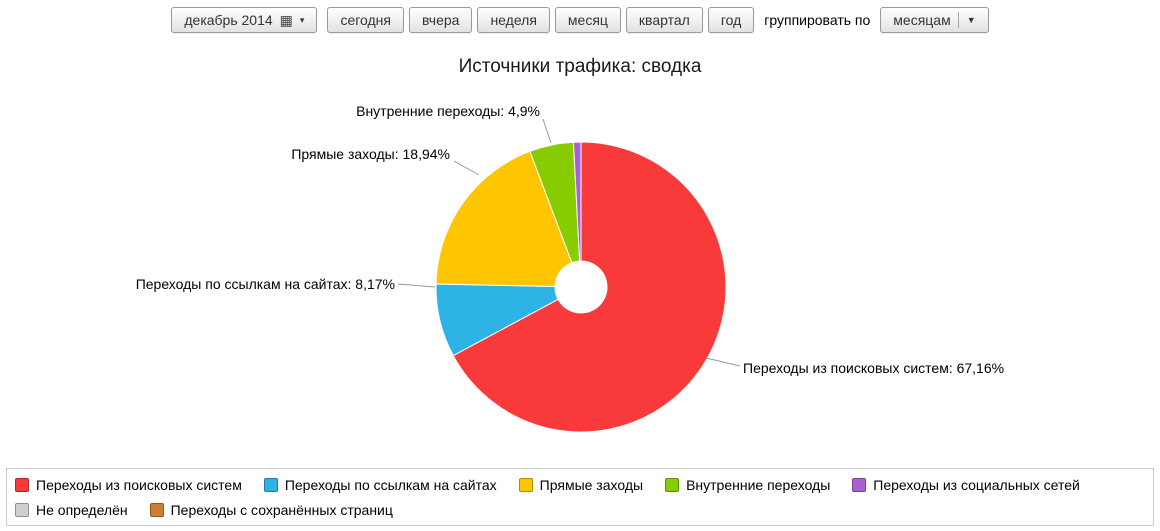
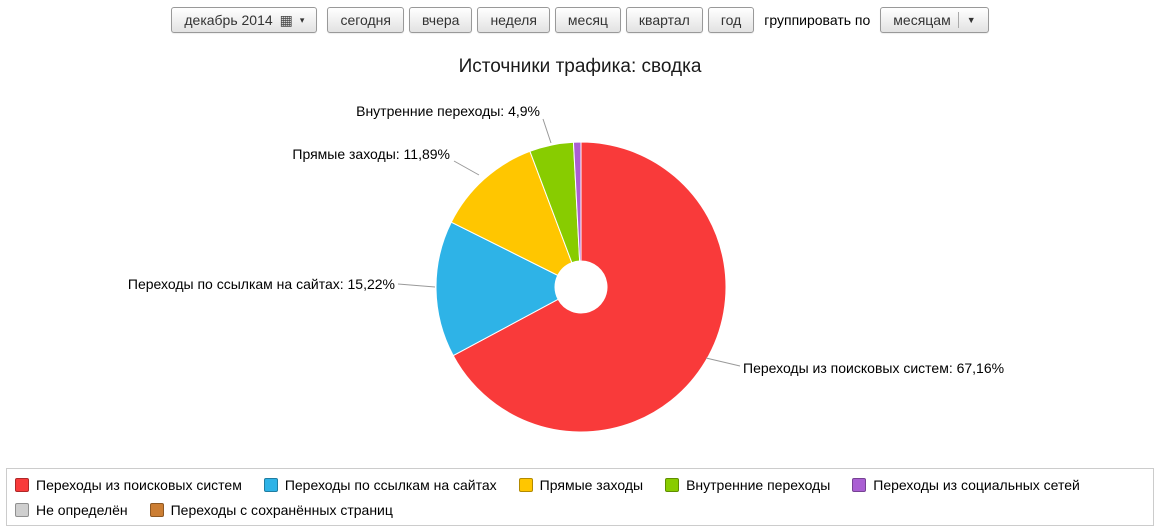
Переходы по ссылкам на сайтах: 8,17% -> 15,22%
Прямые заходы: 18,94% -> 11,89%
